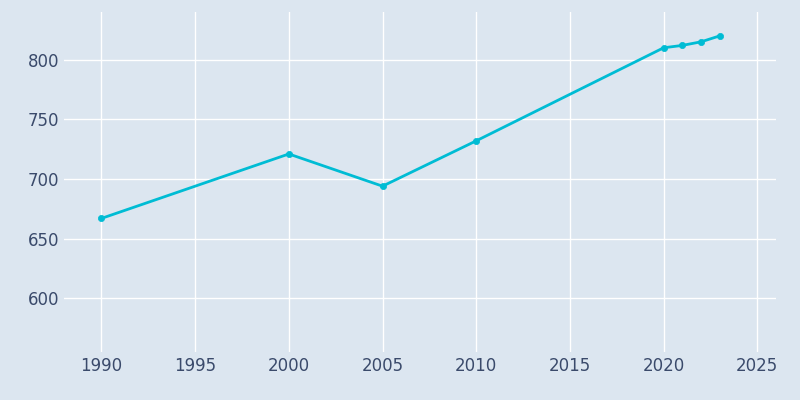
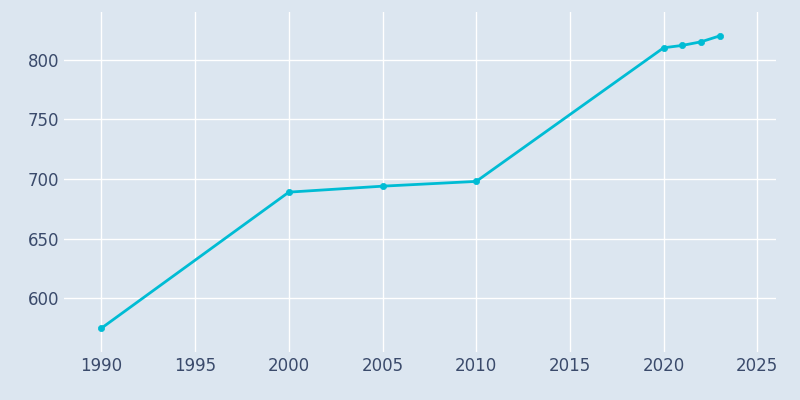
1990: 667 -> 575
2000: 721 -> 689
2010: 732 -> 698
